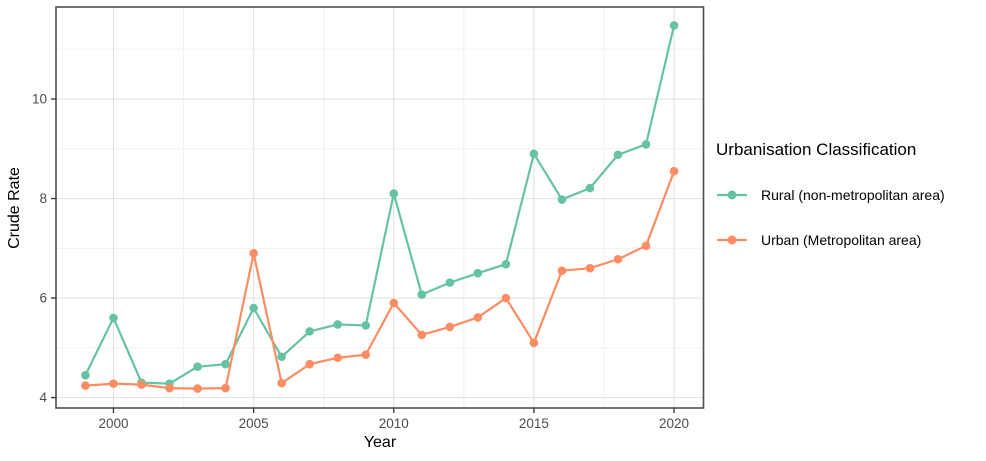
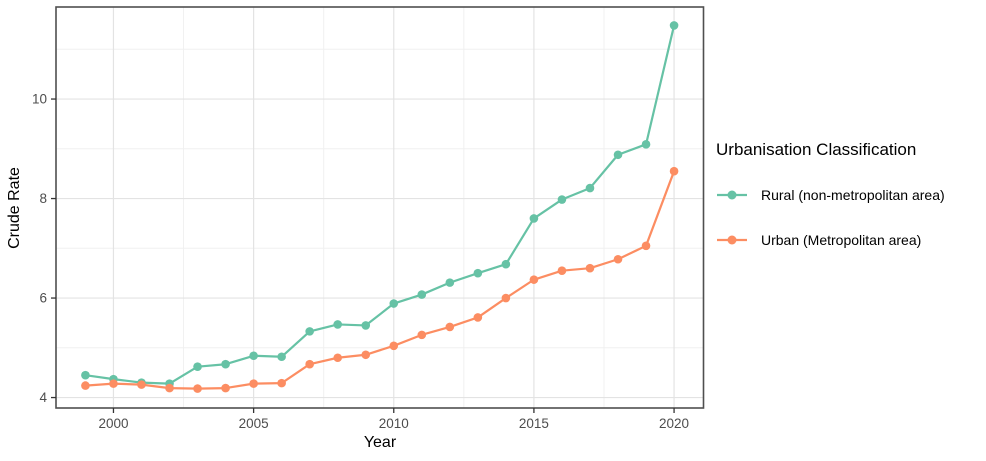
Rural (non-metropolitan area)/2000: 5.6 -> 4.4
Rural (non-metropolitan area)/2005: 5.8 -> 4.8
Urban (Metropolitan area)/2005: 6.9 -> 4.3
Rural (non-metropolitan area)/2010: 8.1 -> 5.9
Urban (Metropolitan area)/2010: 5.9 -> 5.0
Rural (non-metropolitan area)/2015: 8.9 -> 7.6
Urban (Metropolitan area)/2015: 5.1 -> 6.4
